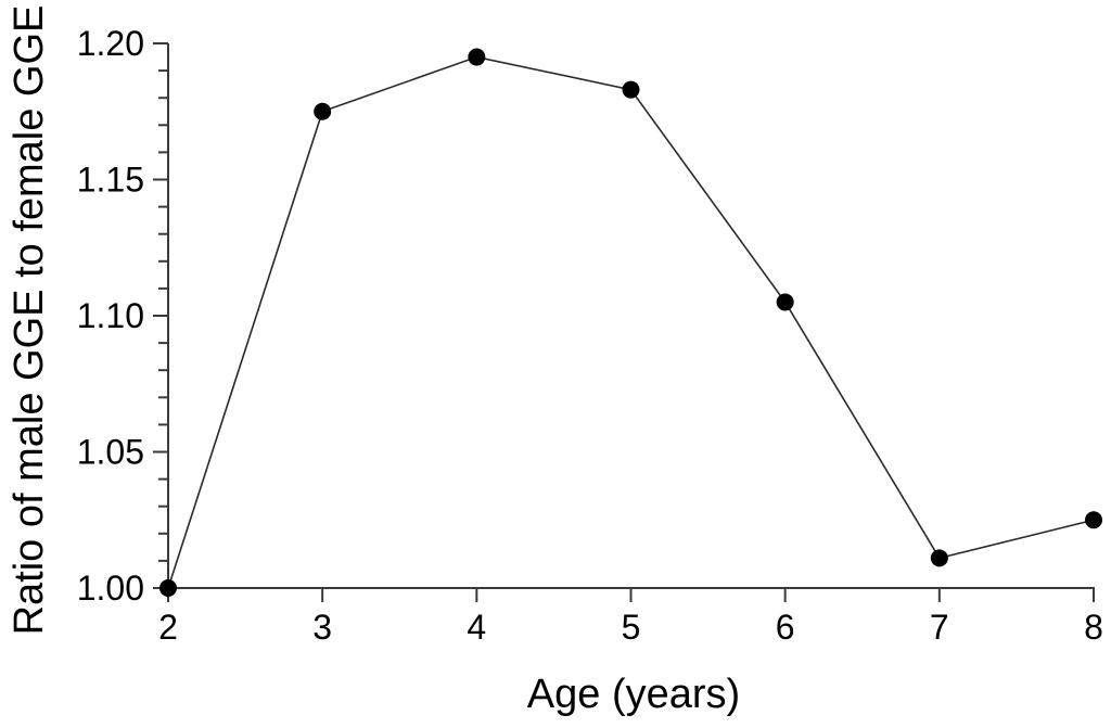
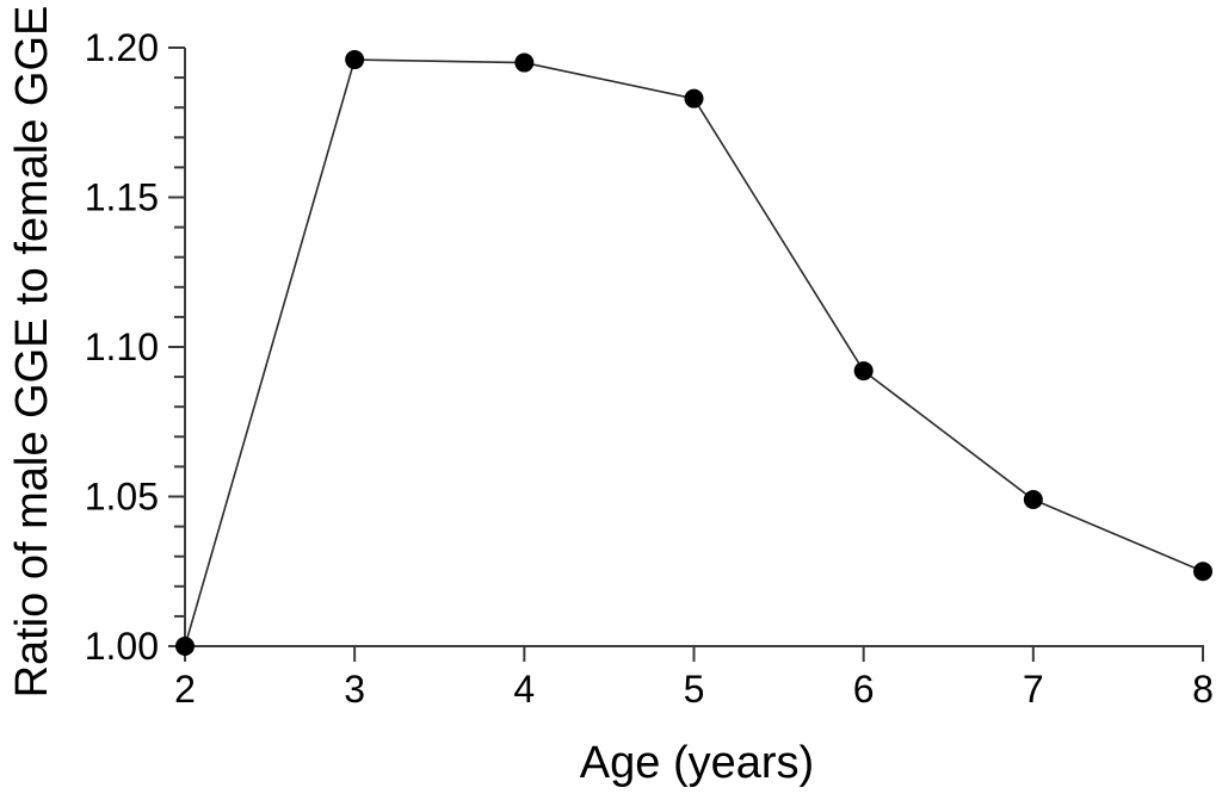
3: 1.175 -> 1.196
6: 1.105 -> 1.092
7: 1.011 -> 1.049
